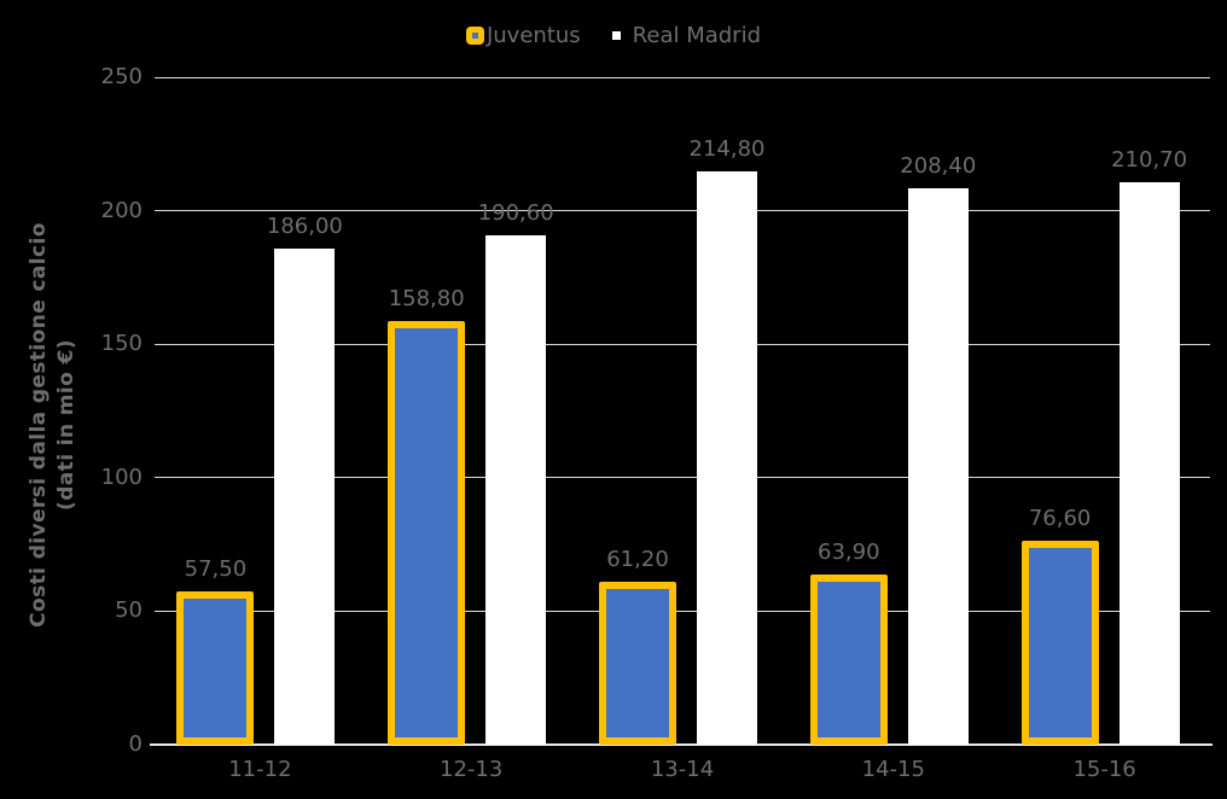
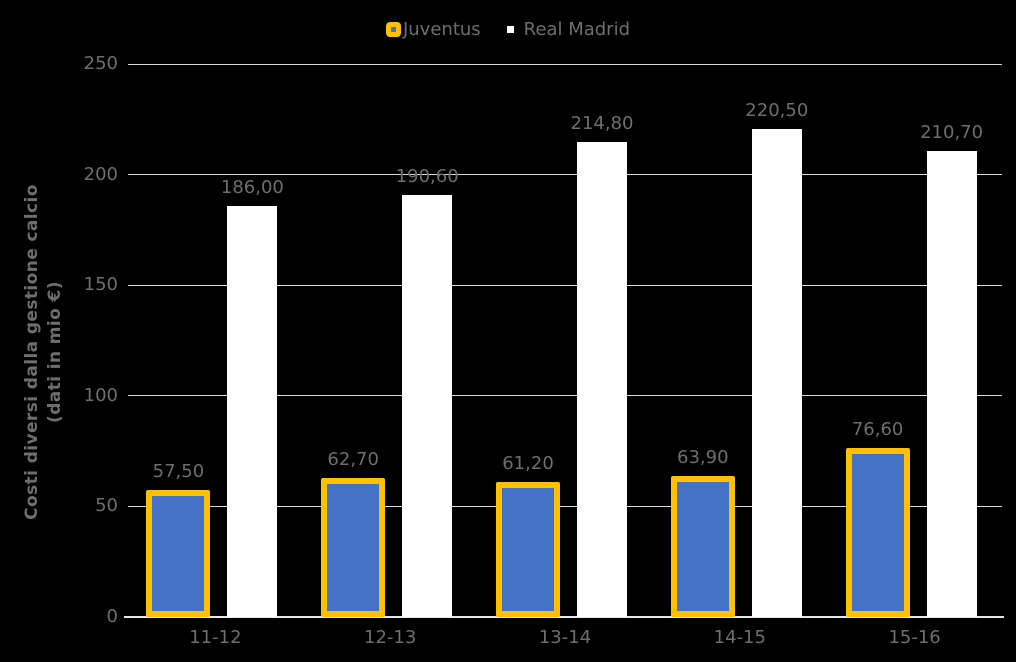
Juventus/12-13: 158,80 -> 62,70
Real Madrid/14-15: 208,40 -> 220,50
